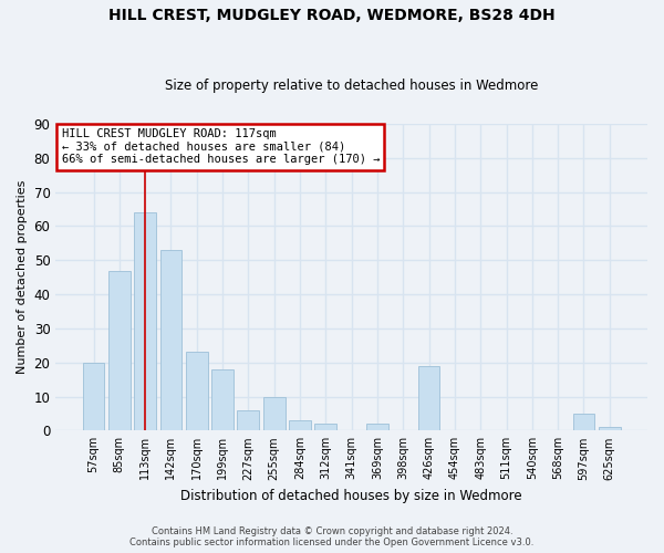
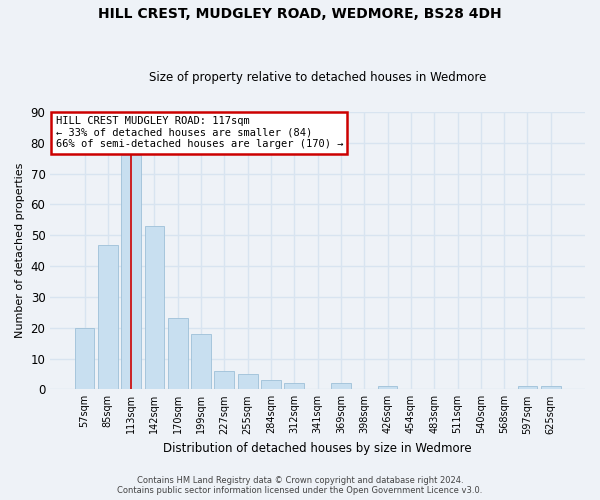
113sqm: 64 -> 76
255sqm: 10 -> 5
426sqm: 19 -> 1
597sqm: 5 -> 1
